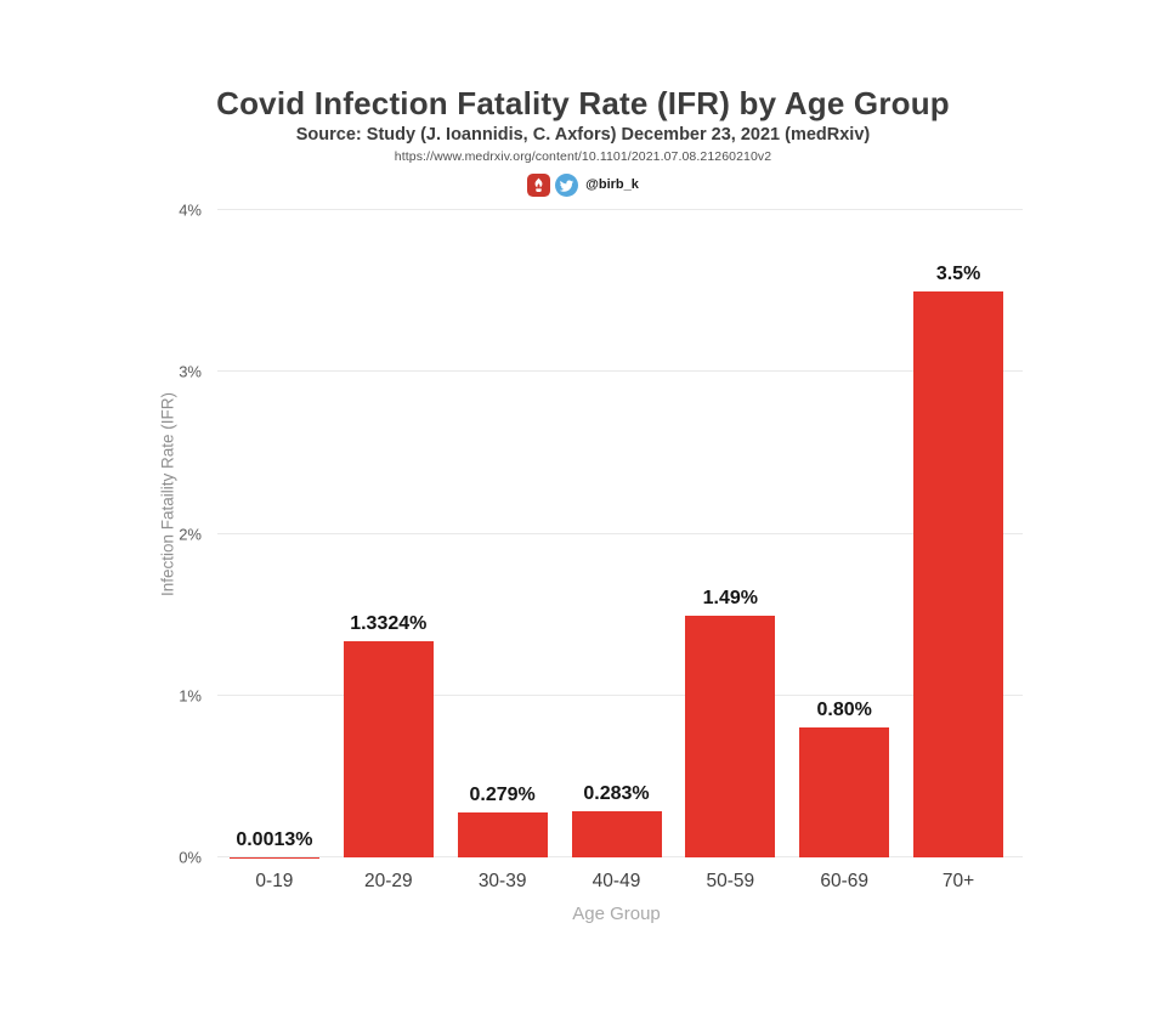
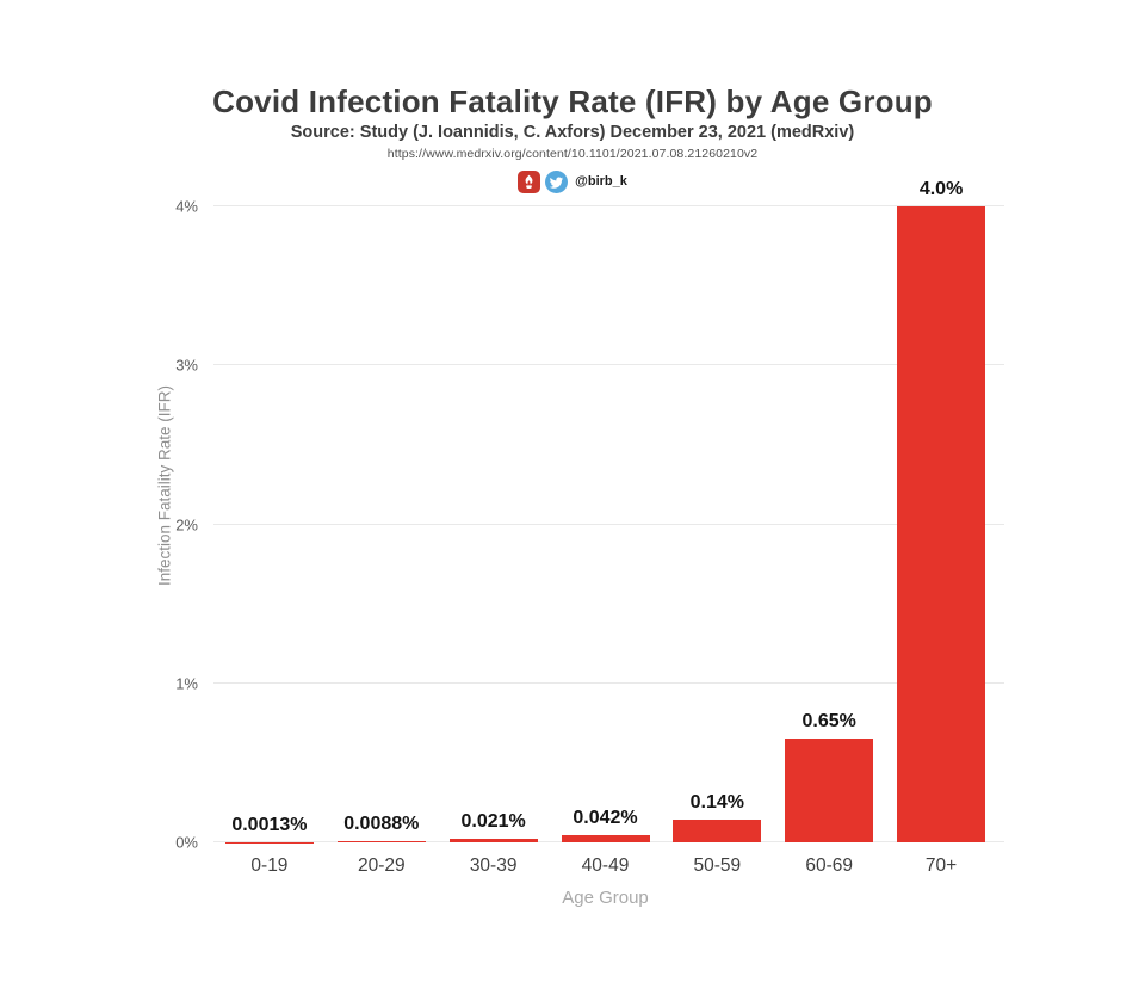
20-29: 1.3324% -> 0.0088%
30-39: 0.279% -> 0.021%
40-49: 0.283% -> 0.042%
50-59: 1.49% -> 0.14%
60-69: 0.80% -> 0.65%
70+: 3.5% -> 4.0%
